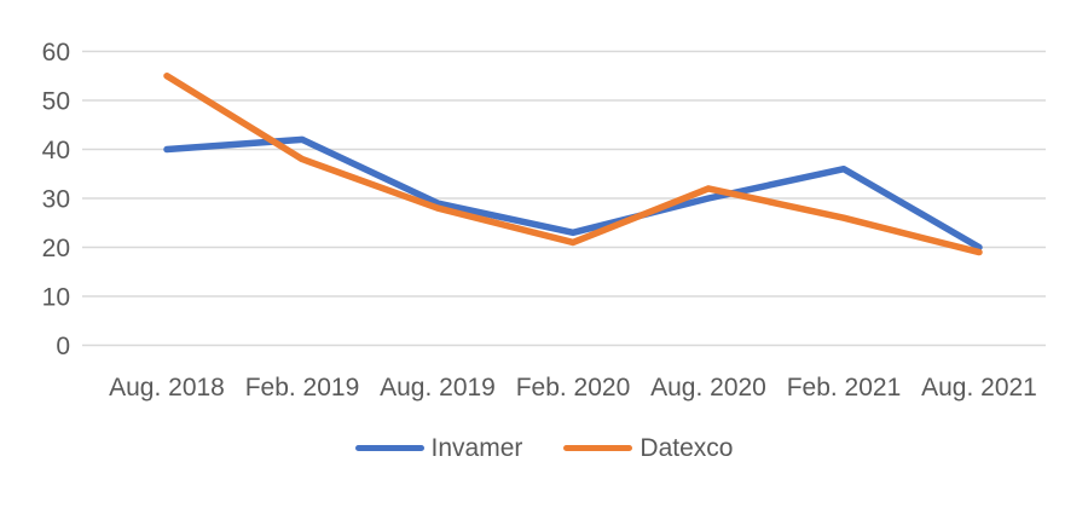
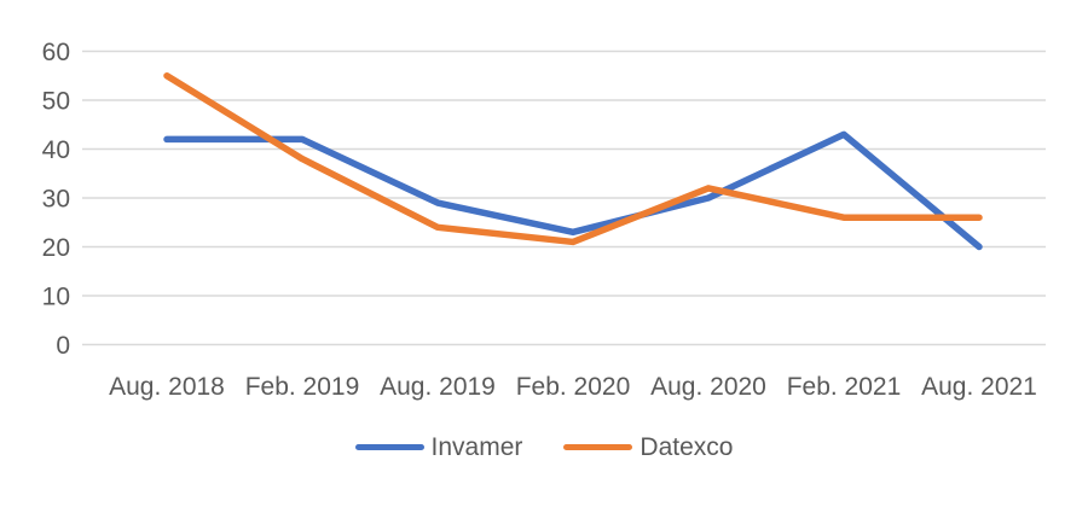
Invamer/Aug. 2018: 40 -> 42
Datexco/Aug. 2019: 28 -> 24
Invamer/Feb. 2021: 36 -> 43
Datexco/Aug. 2021: 19 -> 26
